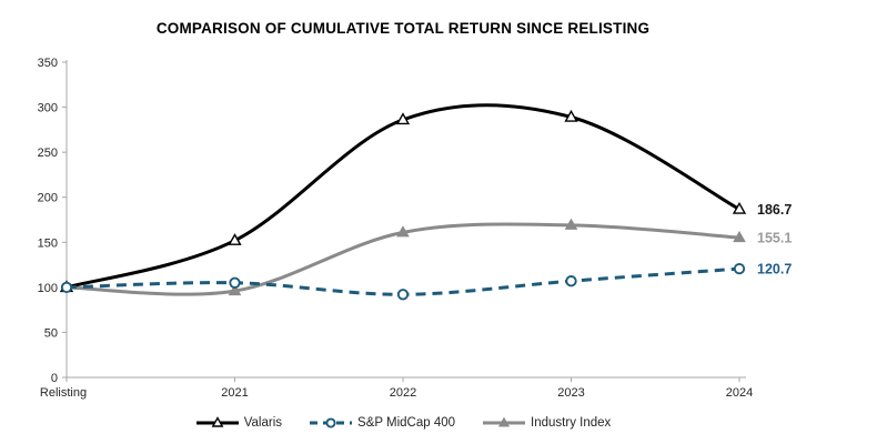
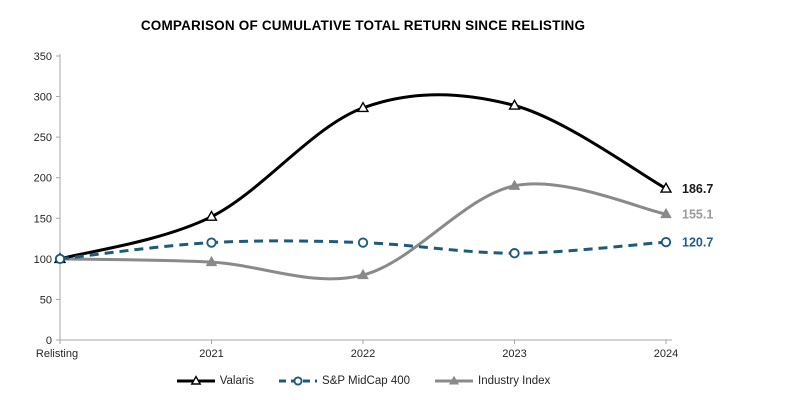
S&P MidCap 400/2021: 100 -> 120
S&P MidCap 400/2022: 90 -> 120
Industry Index/2022: 160 -> 80
Industry Index/2023: 170 -> 190
